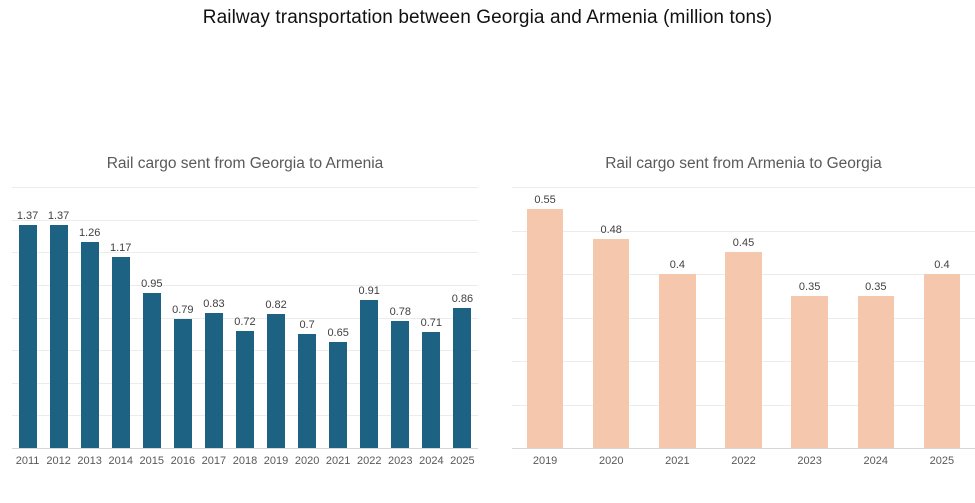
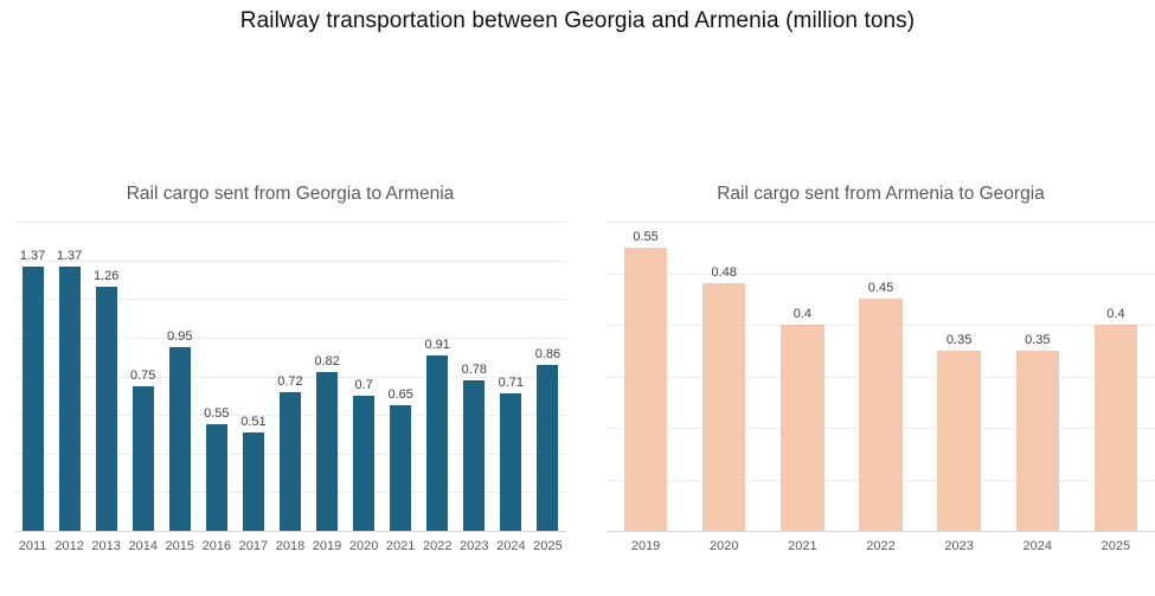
Rail cargo sent from Georgia to Armenia/2014: 1.17 -> 0.75
Rail cargo sent from Georgia to Armenia/2016: 0.79 -> 0.55
Rail cargo sent from Georgia to Armenia/2017: 0.83 -> 0.51
